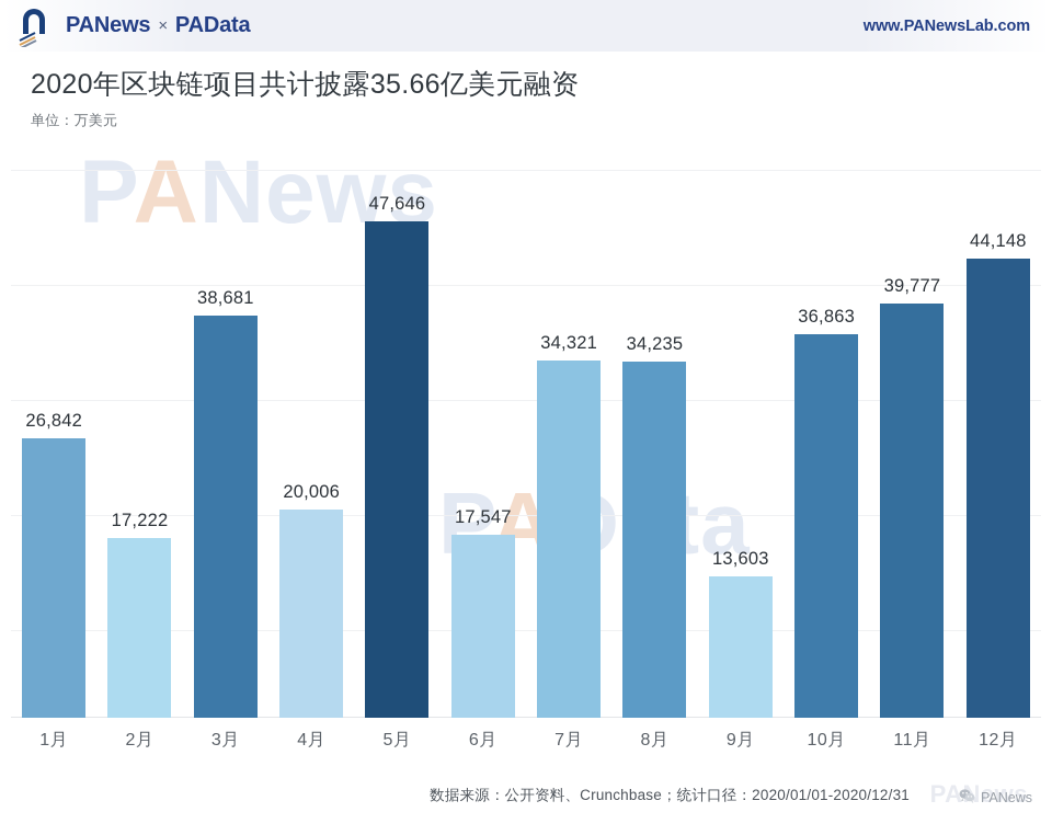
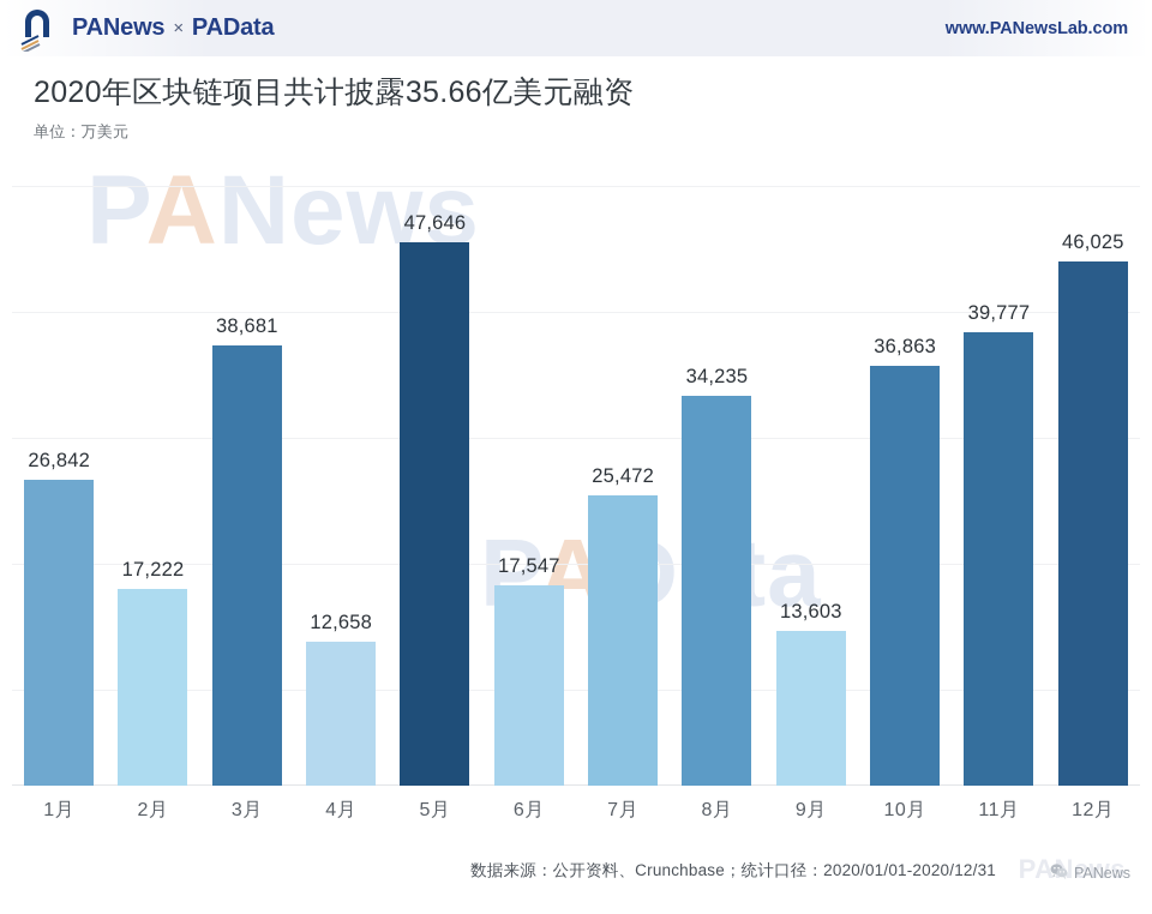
4月: 20,006 -> 12,658
7月: 34,321 -> 25,472
12月: 44,148 -> 46,025
